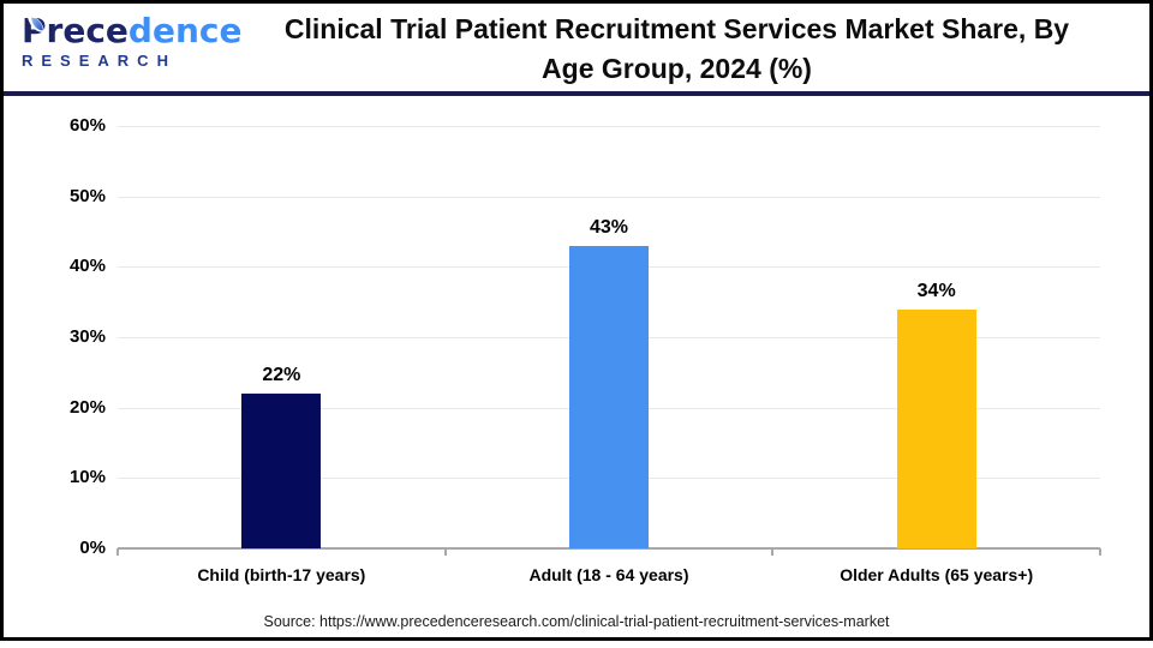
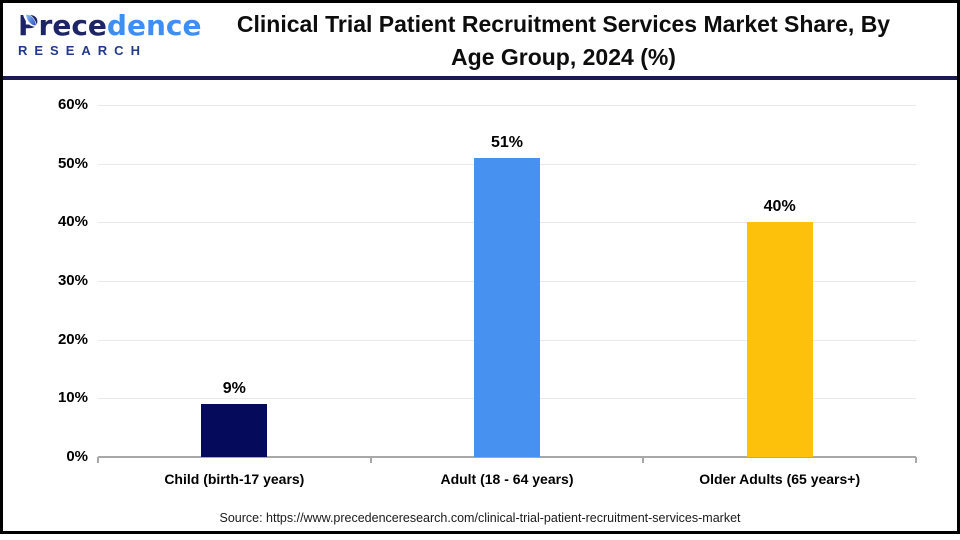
Child (birth-17 years): 22% -> 9%
Adult (18 - 64 years): 43% -> 51%
Older Adults (65 years+): 34% -> 40%
